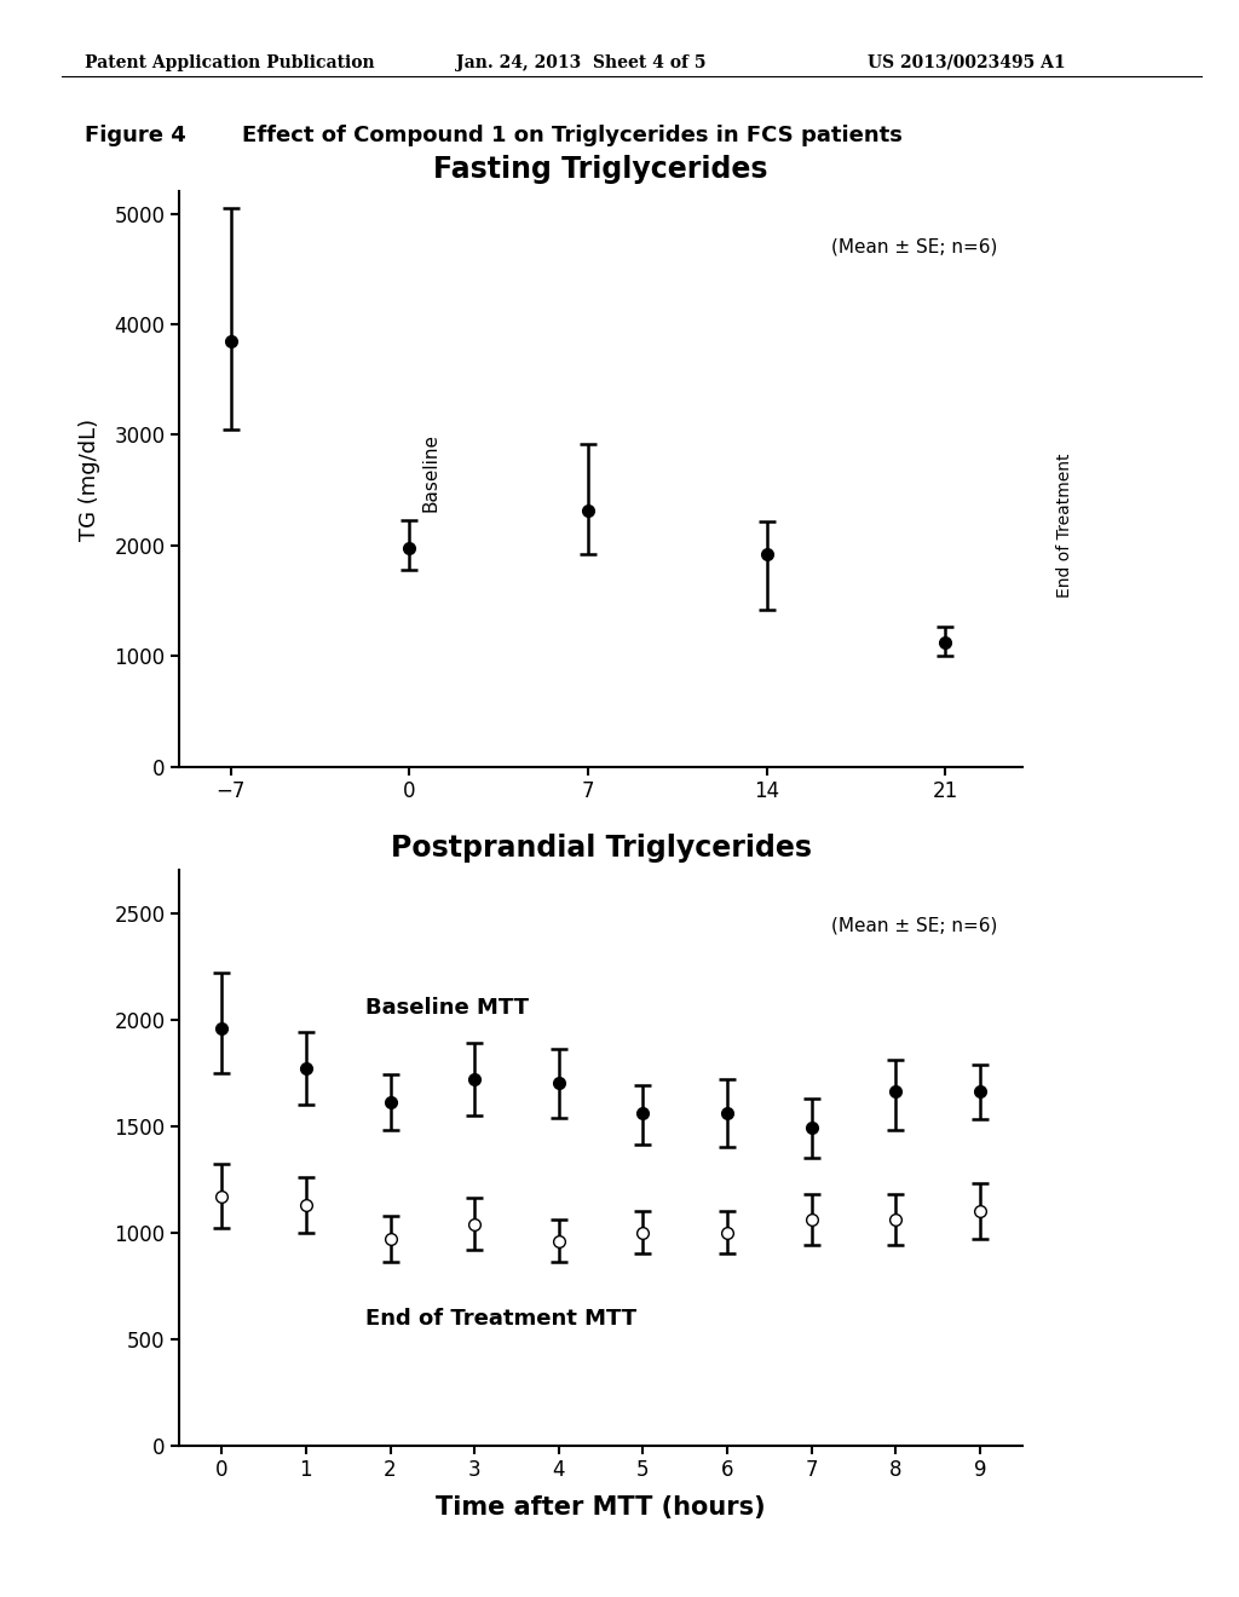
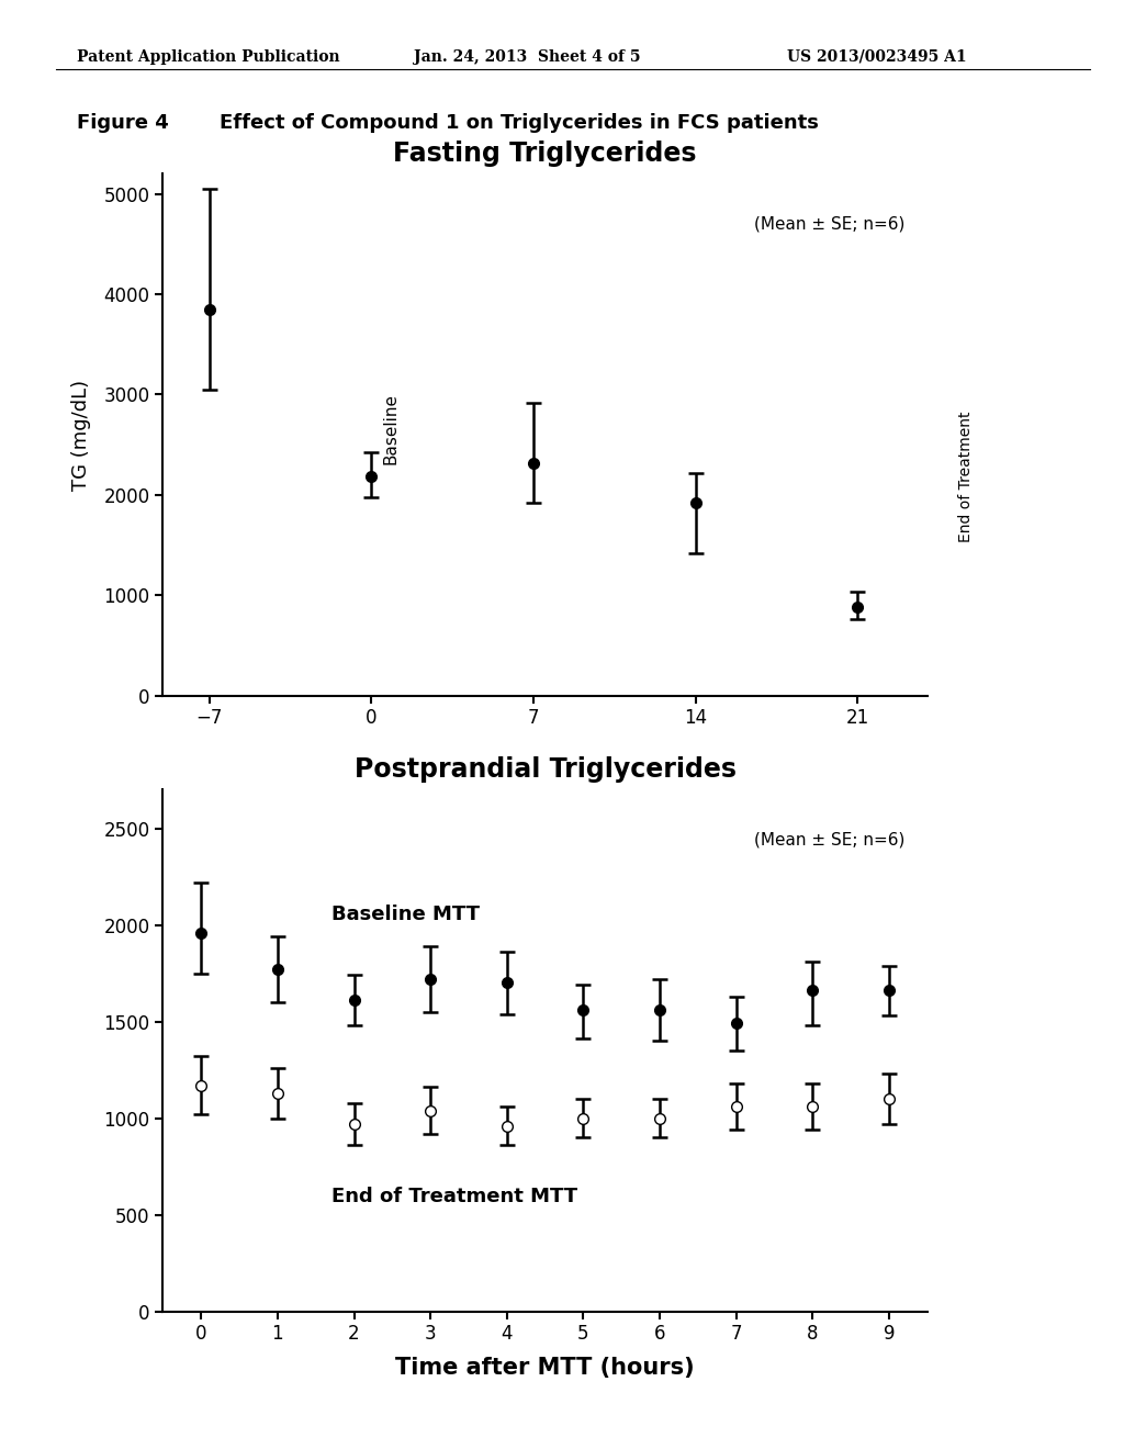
Fasting Triglycerides/0: 1980 -> 2180
Fasting Triglycerides/21: 1120 -> 880
